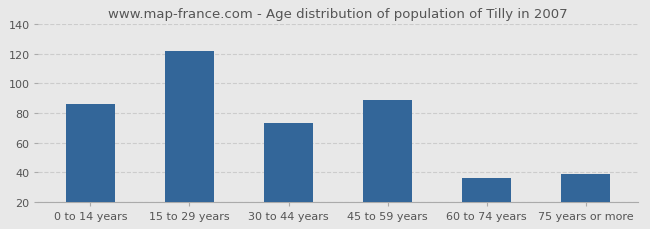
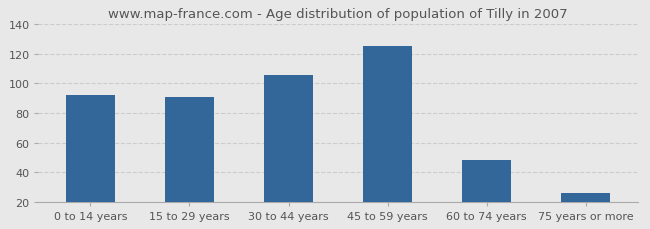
0 to 14 years: 86 -> 92
15 to 29 years: 122 -> 91
30 to 44 years: 73 -> 106
45 to 59 years: 89 -> 125
60 to 74 years: 36 -> 48
75 years or more: 39 -> 26
